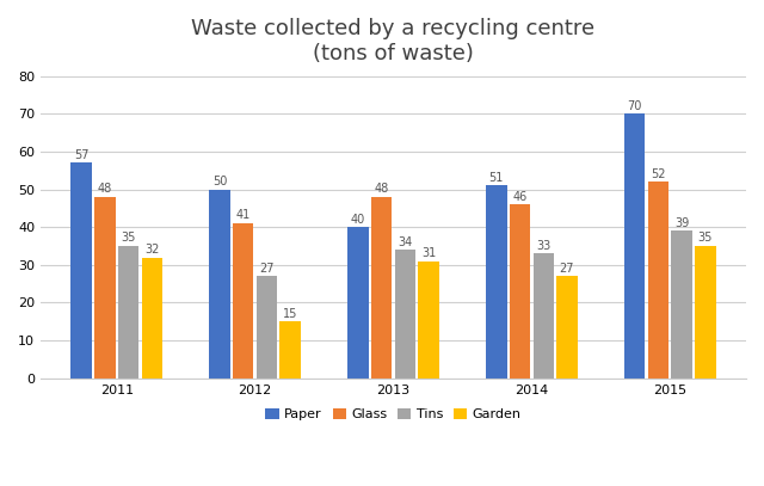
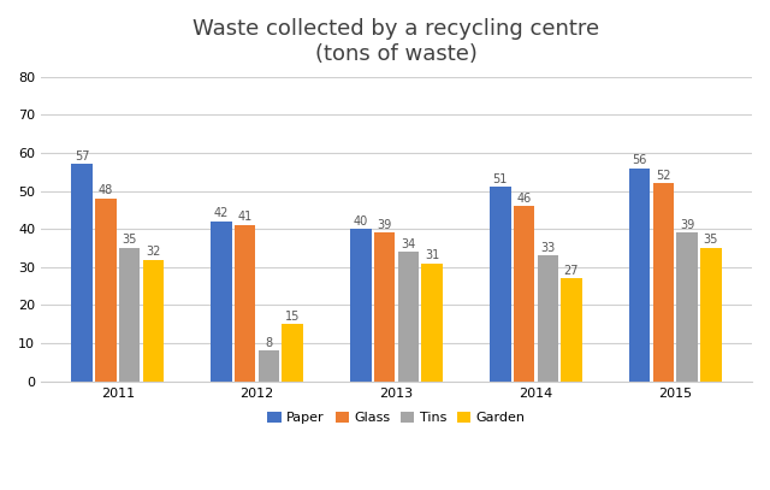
Paper/2012: 50 -> 42
Tins/2012: 27 -> 8
Glass/2013: 48 -> 39
Paper/2015: 70 -> 56
